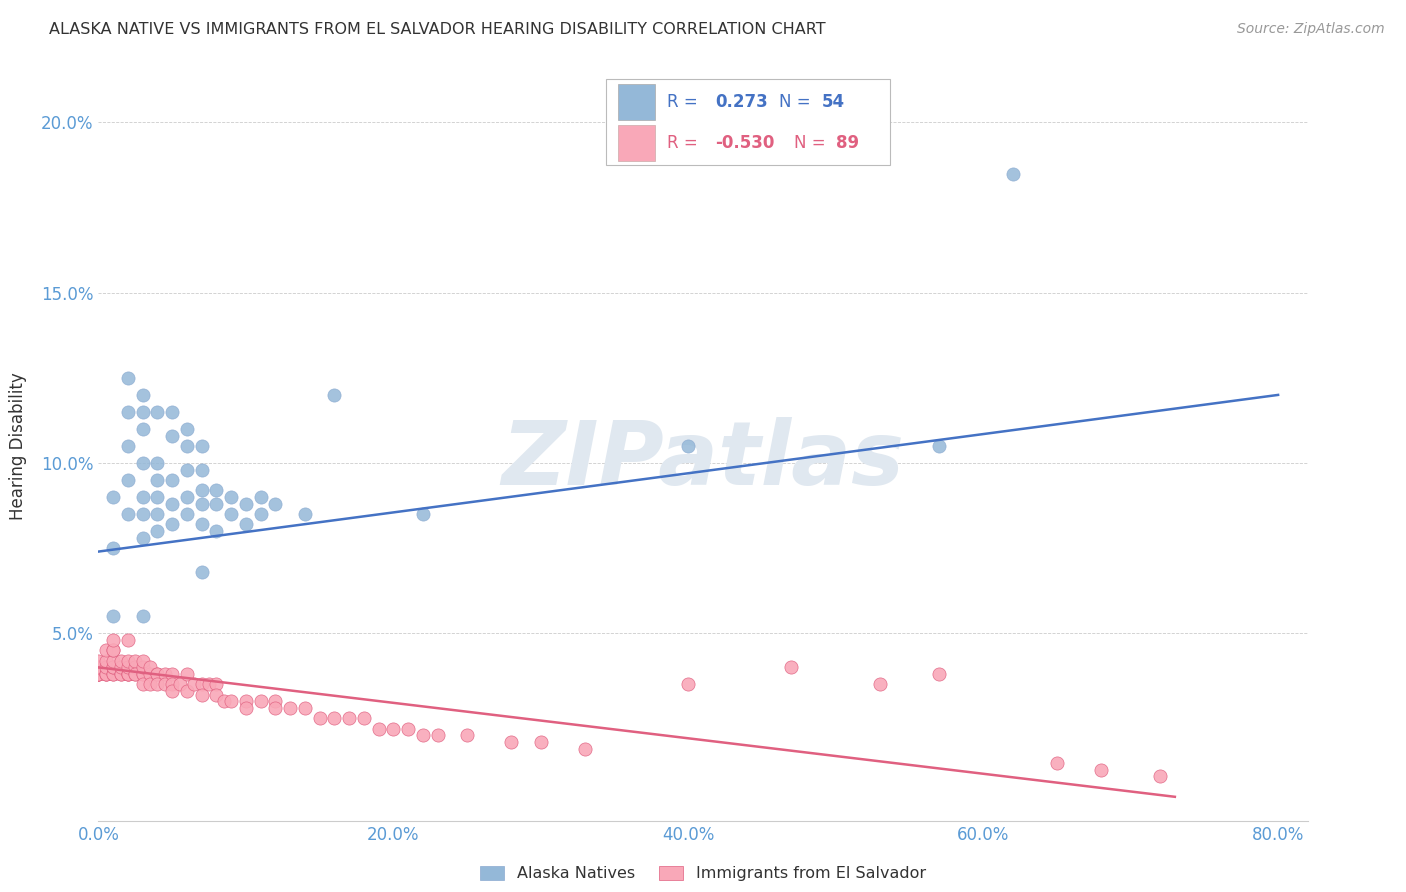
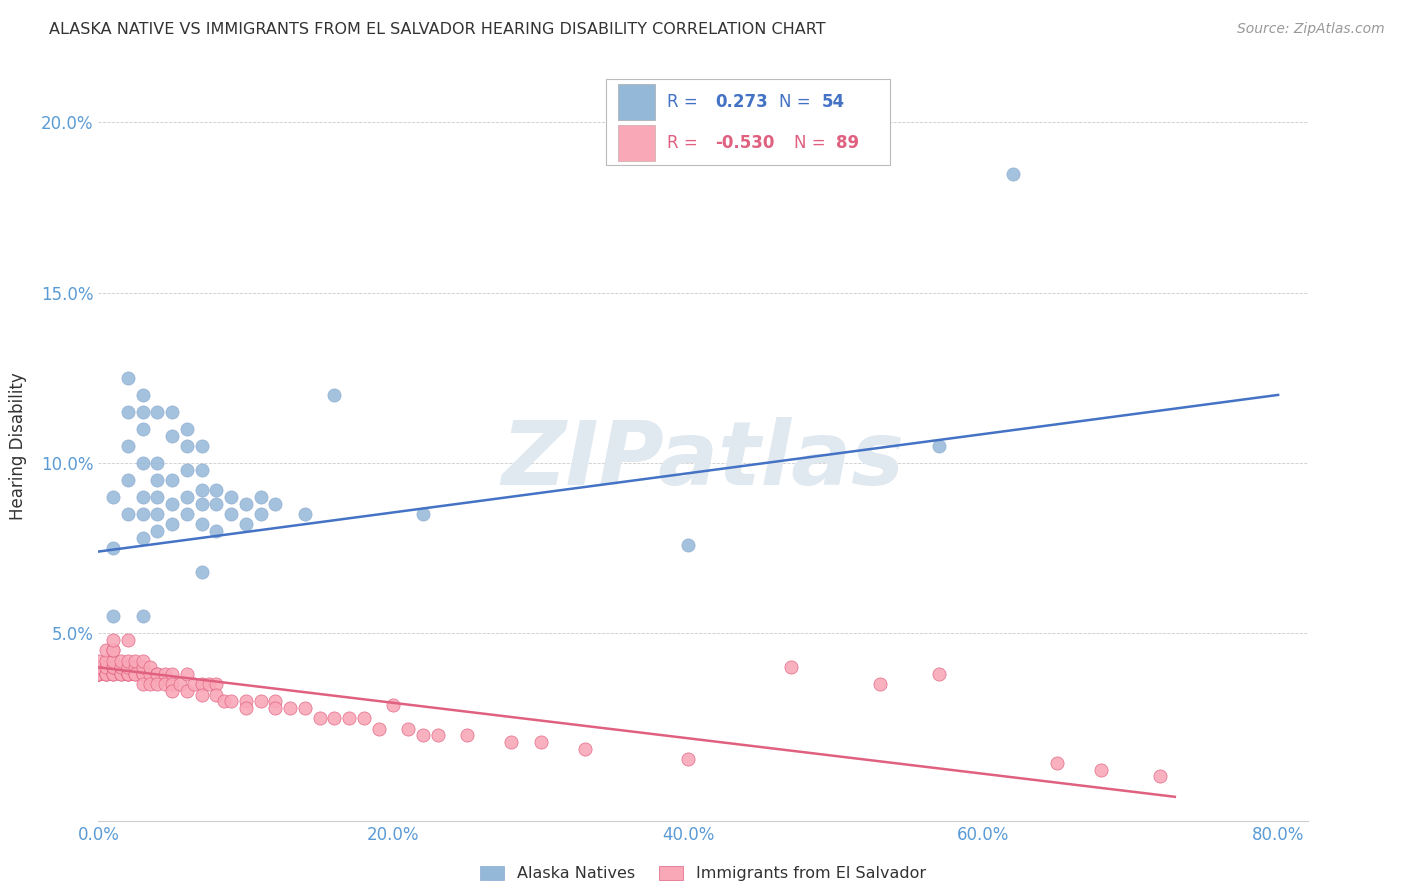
Immigrants from El Salvador/20.0%: 2.2% -> 2.9%
Alaska Natives/40.0%: 10.5% -> 7.6%
Immigrants from El Salvador/40.0%: 3.5% -> 1.3%
